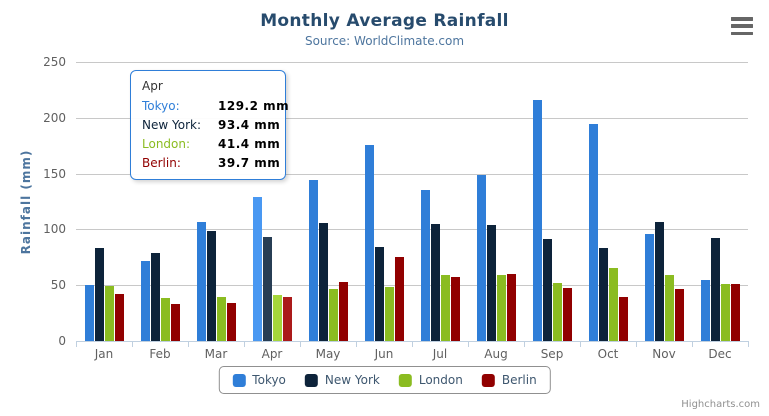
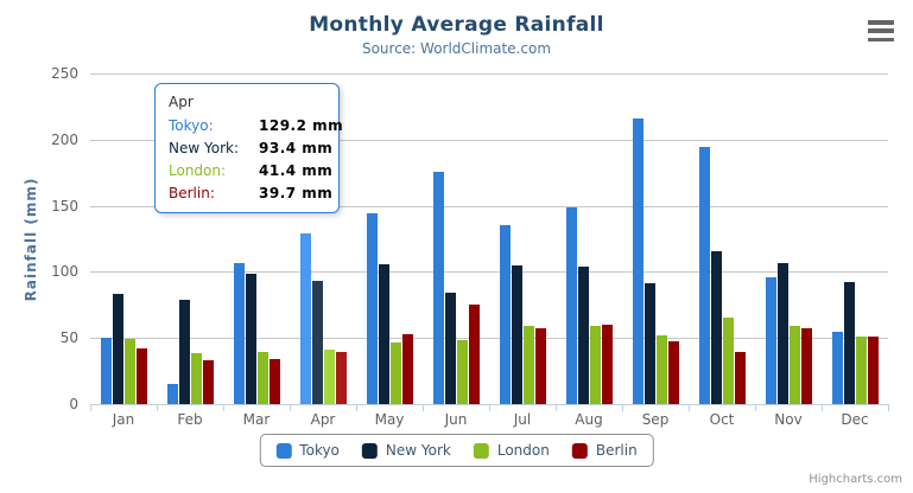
Tokyo/Feb: 72 -> 15
New York/Oct: 84 -> 116
Berlin/Nov: 47 -> 57
